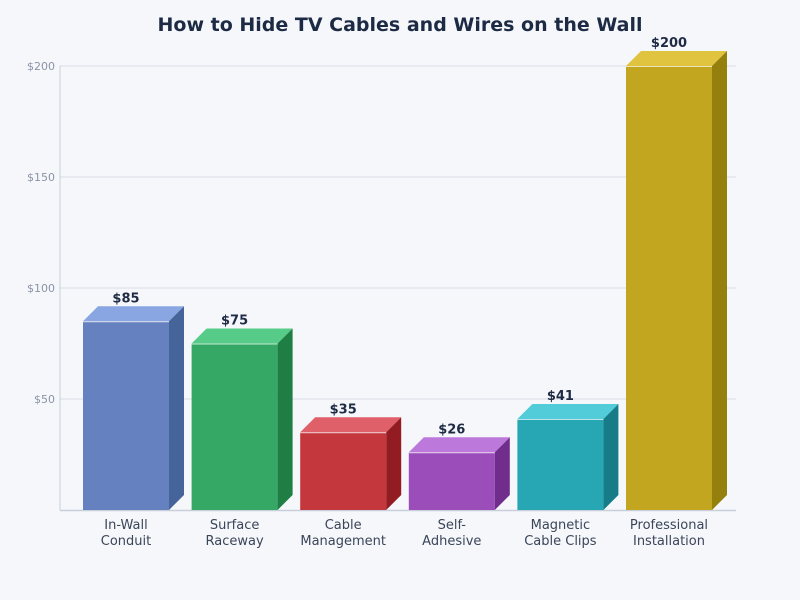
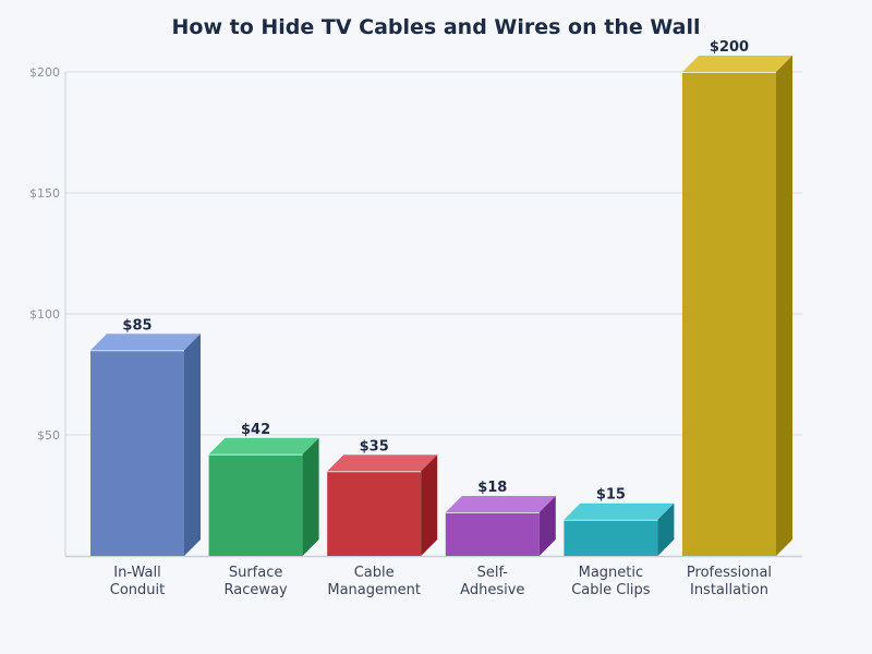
Surface Raceway: $75 -> $42
Self-Adhesive: $26 -> $18
Magnetic Cable Clips: $41 -> $15
